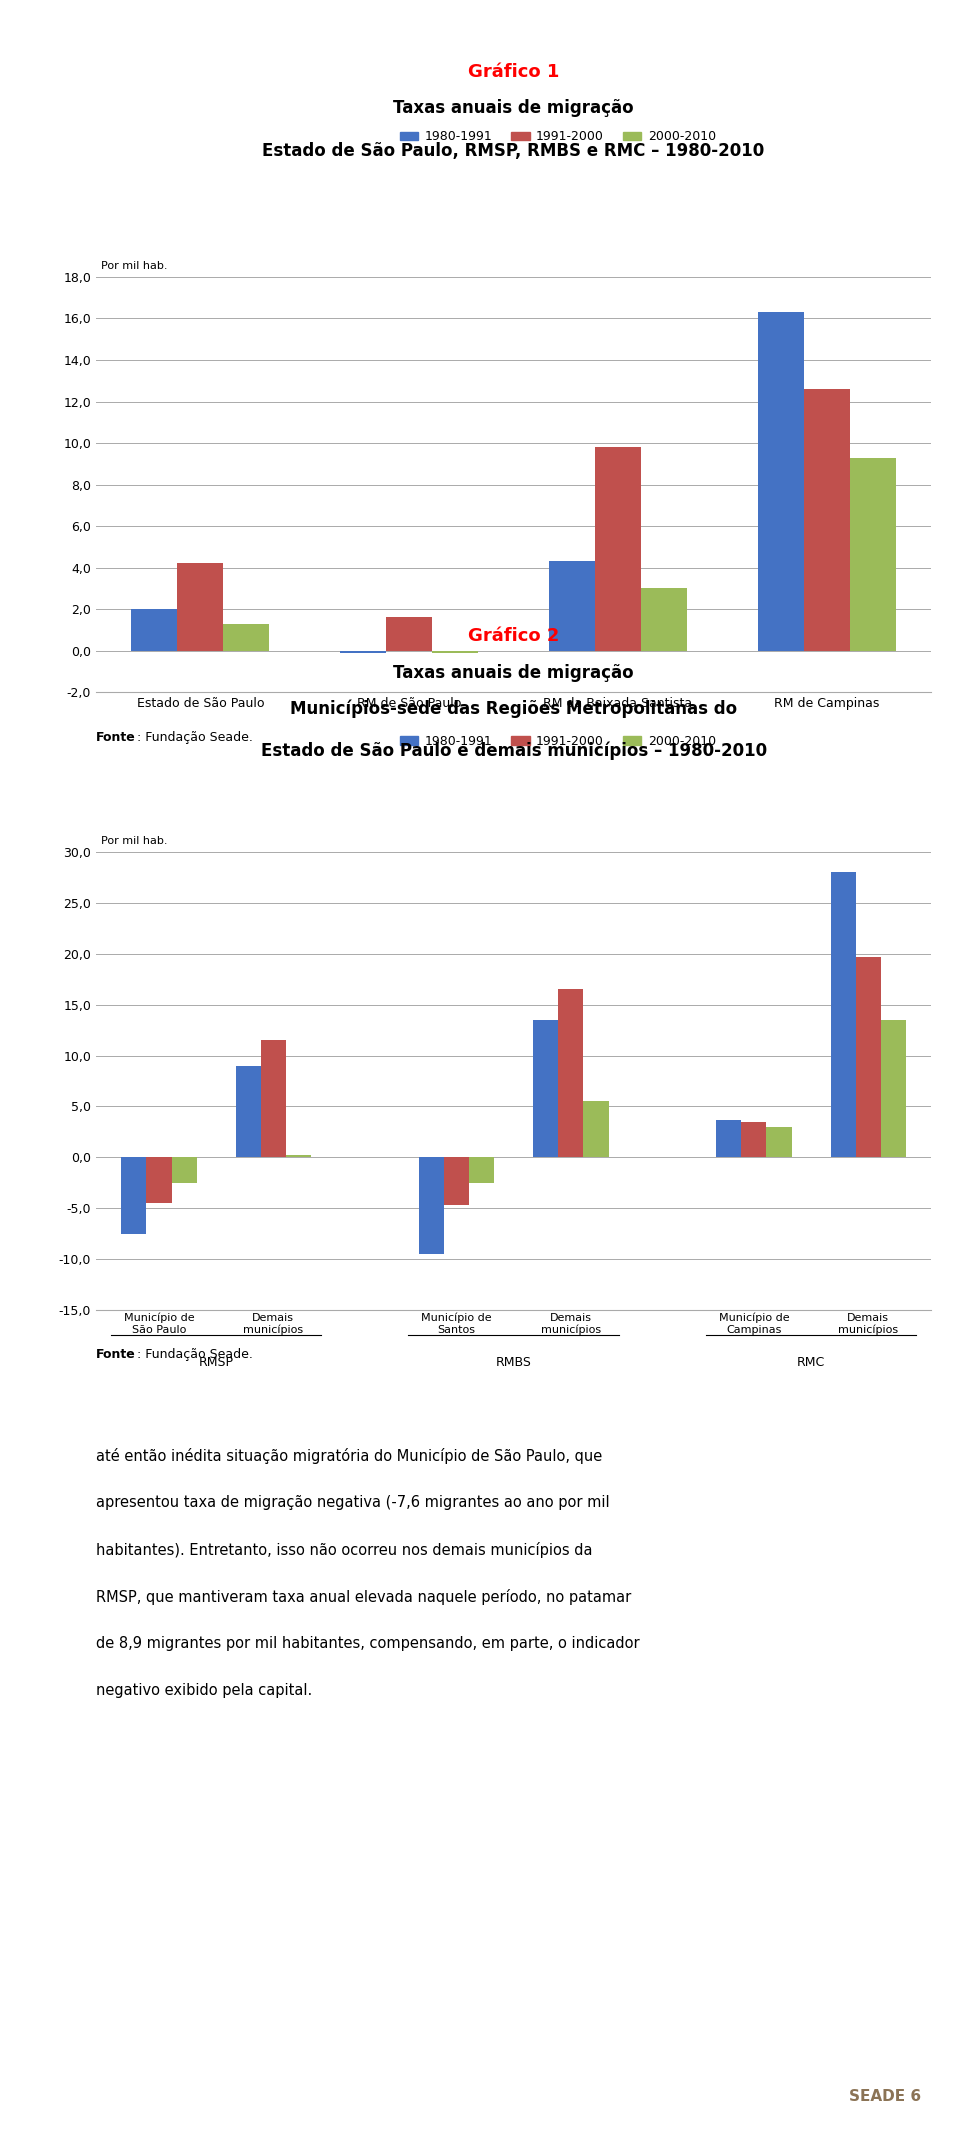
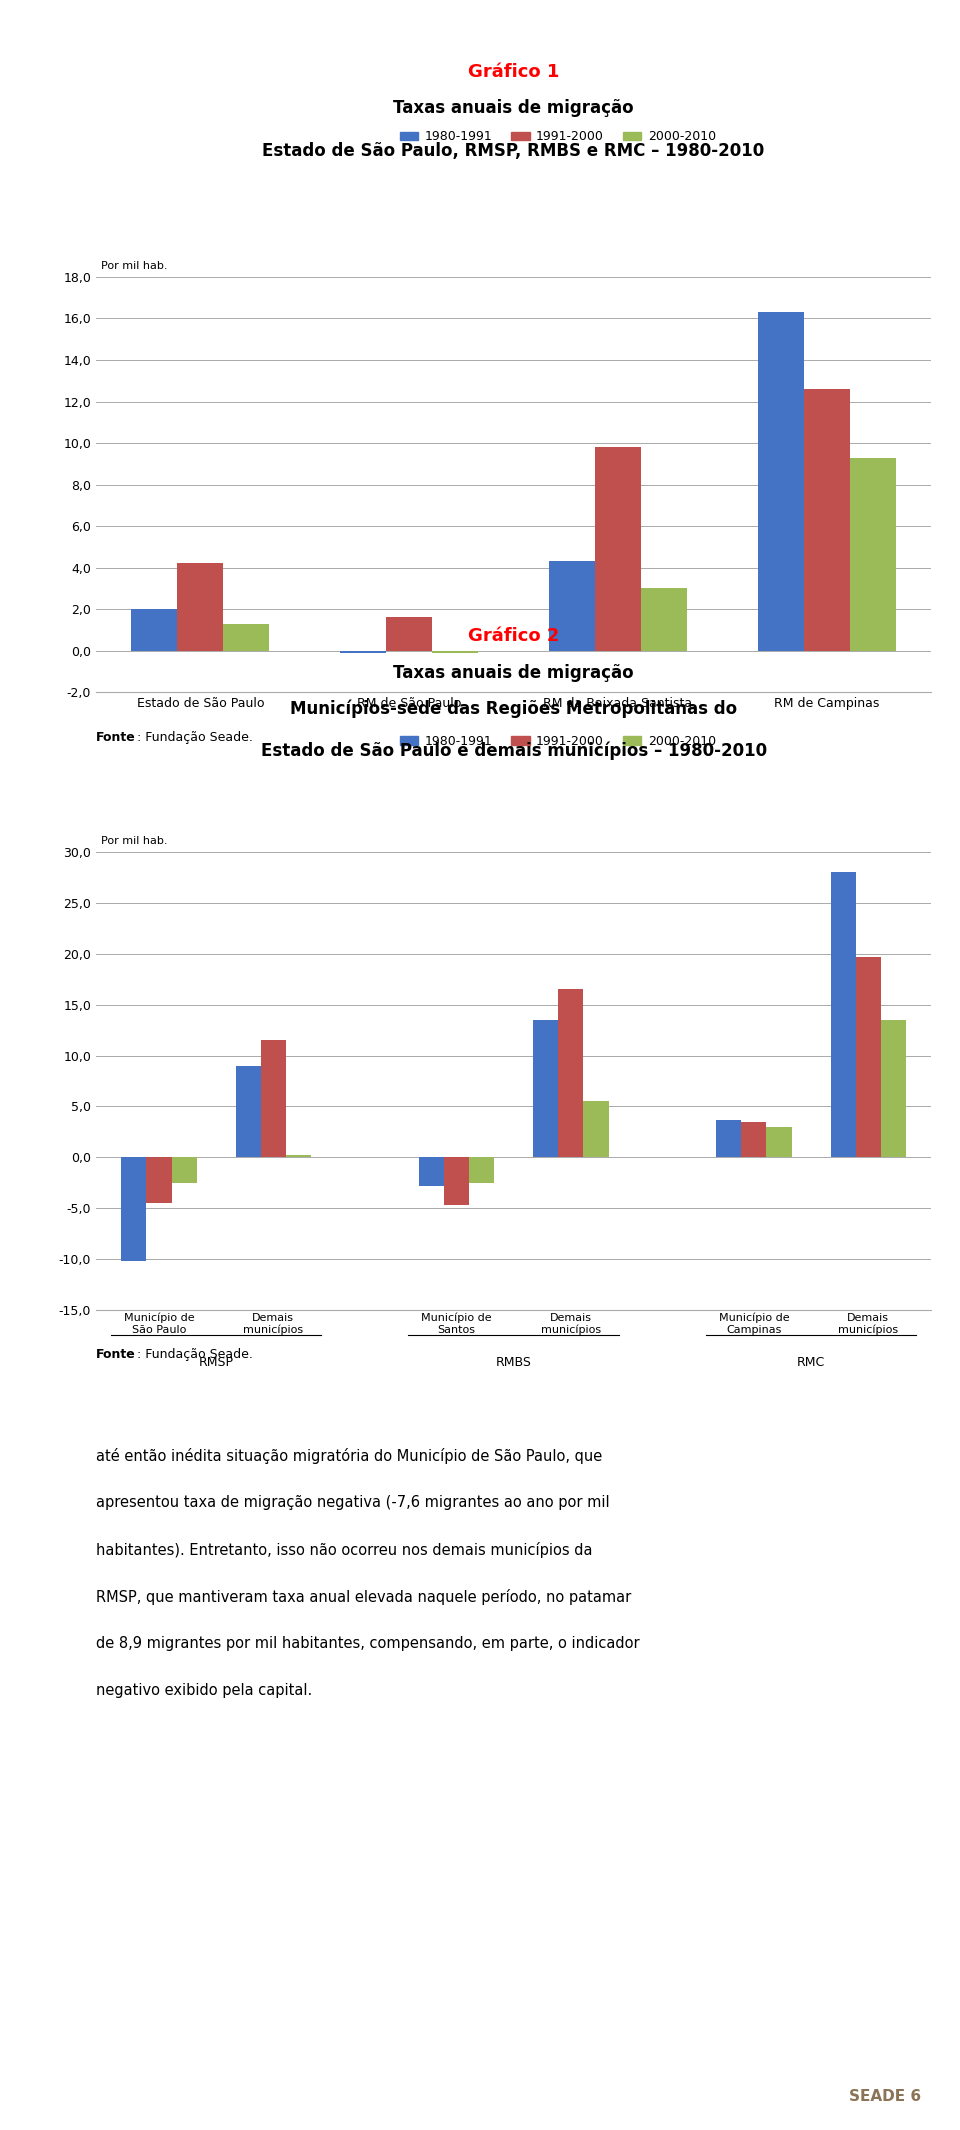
1980-1991/Município de São Paulo: -7,5 -> -10,2
1980-1991/Município de Santos: -9,5 -> -2,8
